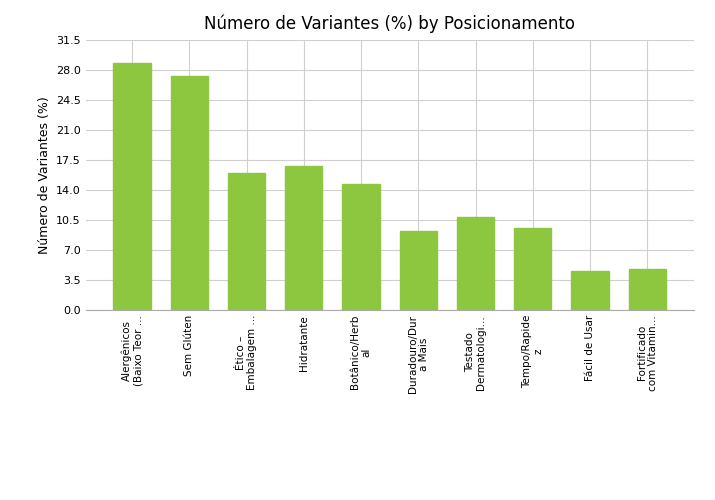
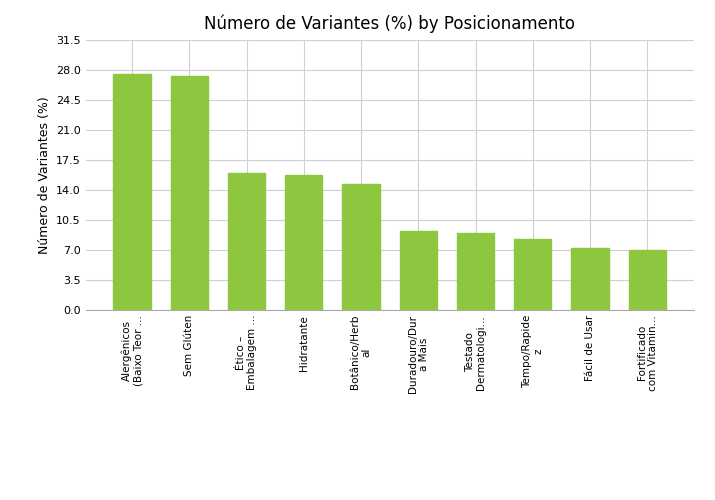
Alergênicos (Baixo Teor ...: 28.8 -> 27.5
Hidratante: 16.8 -> 15.7
Testado Dermatologi...: 10.8 -> 9.0
Tempo/Rapide z: 9.6 -> 8.3
Fácil de Usar: 4.6 -> 7.2
Fortificado com Vitamin...: 4.8 -> 7.0
